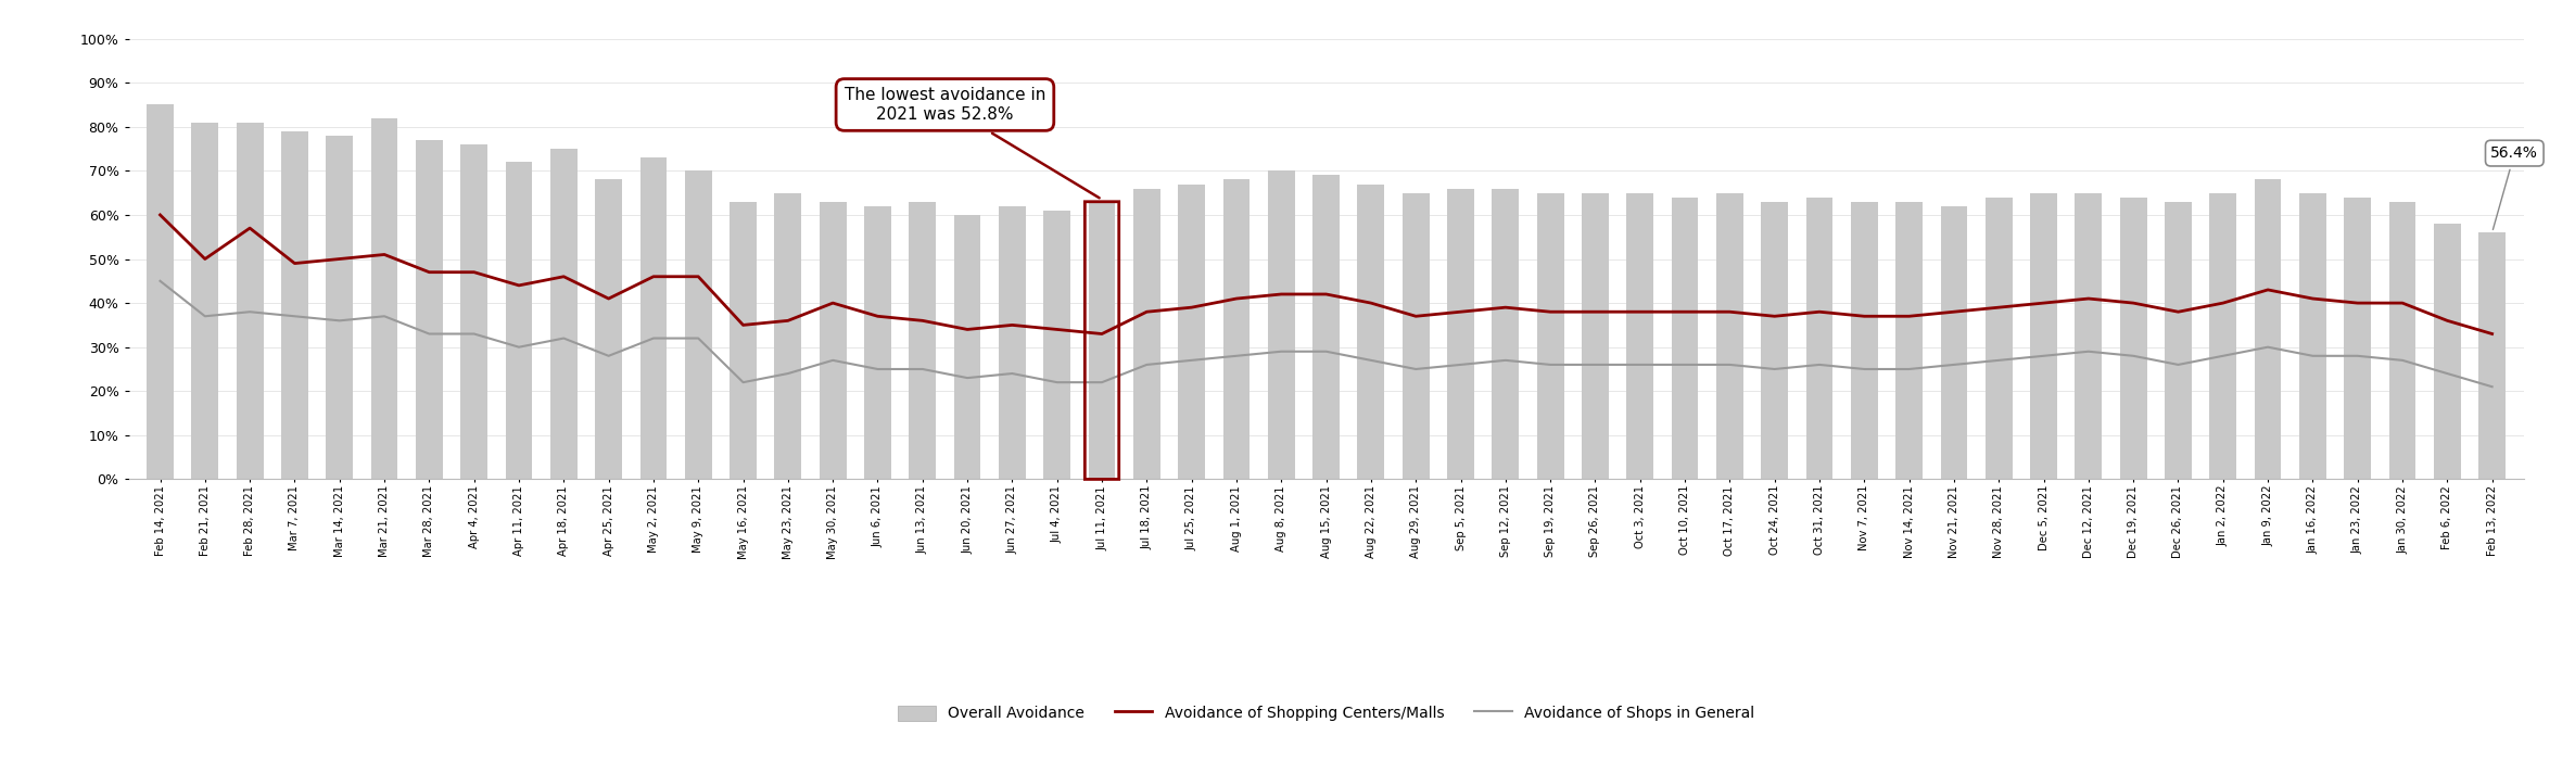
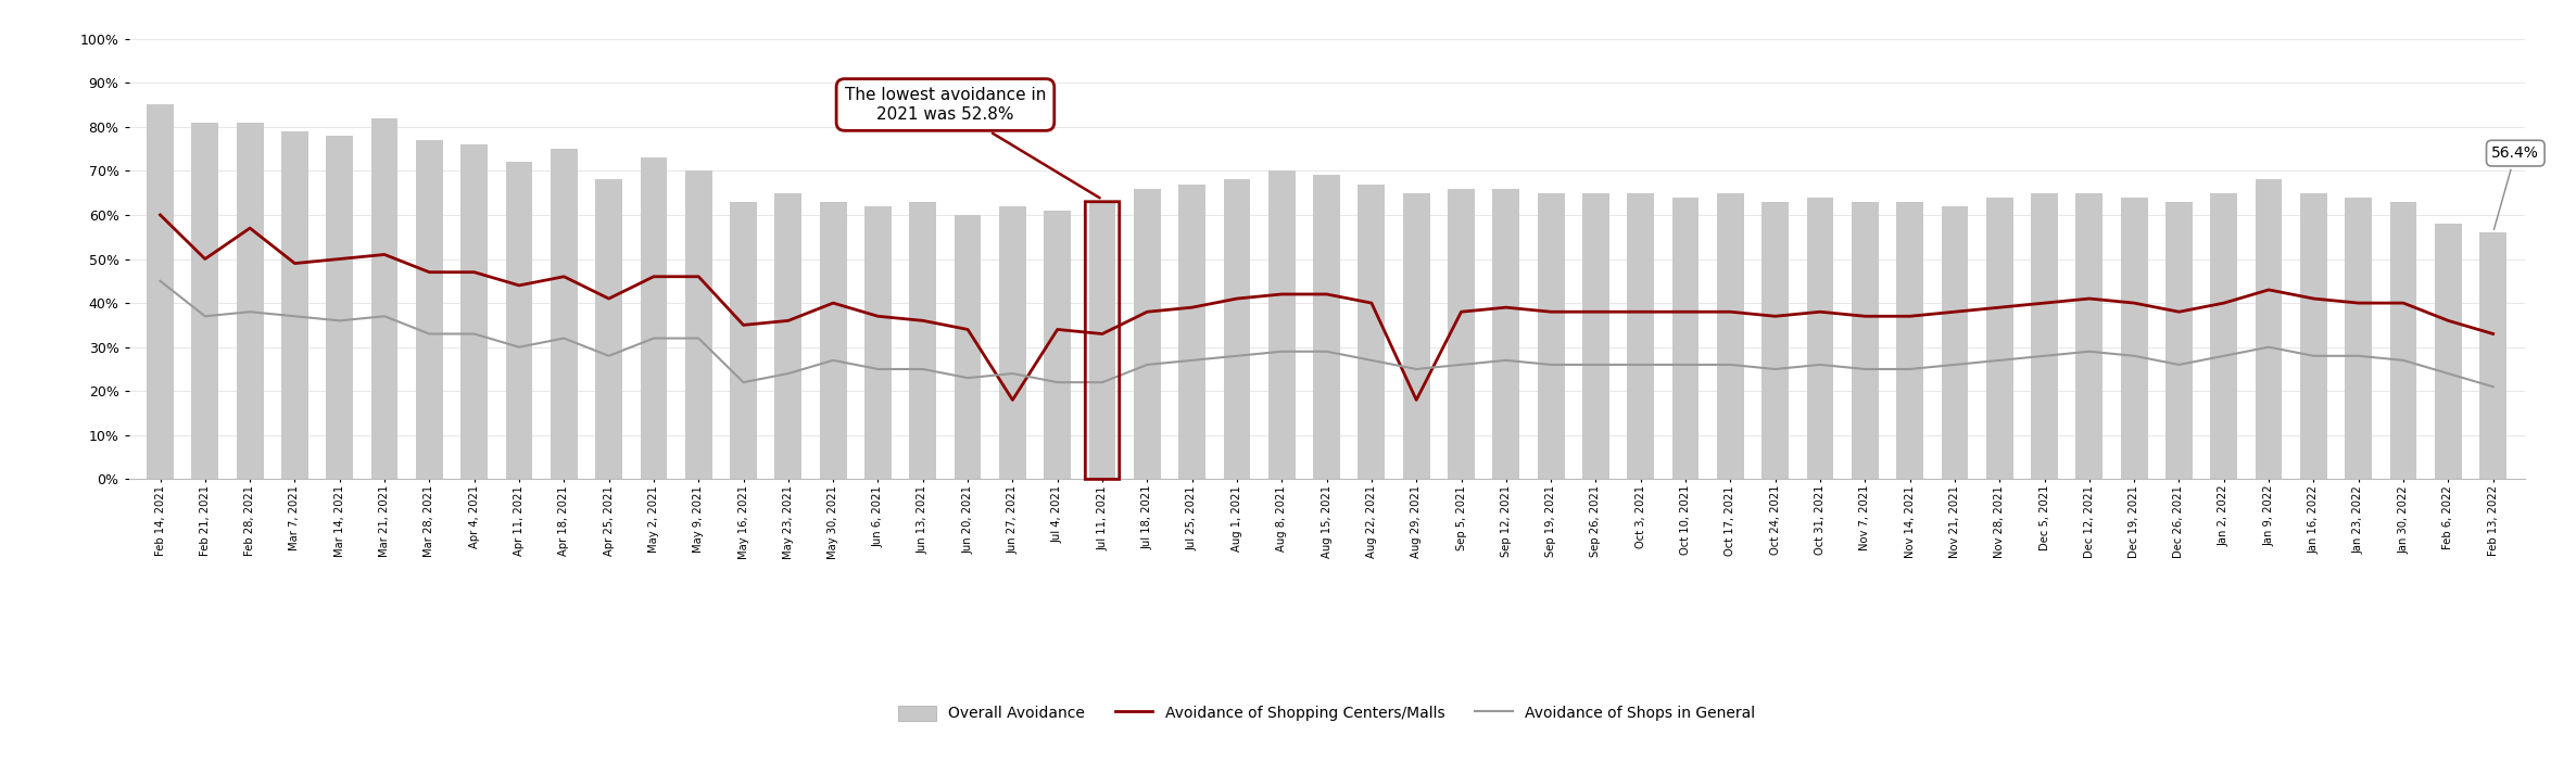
Avoidance of Shopping Centers/Malls/Jun 27, 2021: 35% -> 18%
Avoidance of Shopping Centers/Malls/Aug 29, 2021: 37% -> 18%
